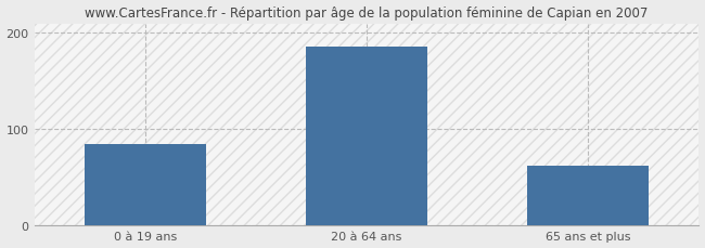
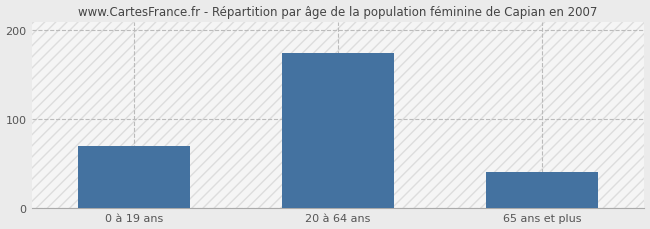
0 à 19 ans: 84 -> 70
20 à 64 ans: 186 -> 175
65 ans et plus: 62 -> 40
